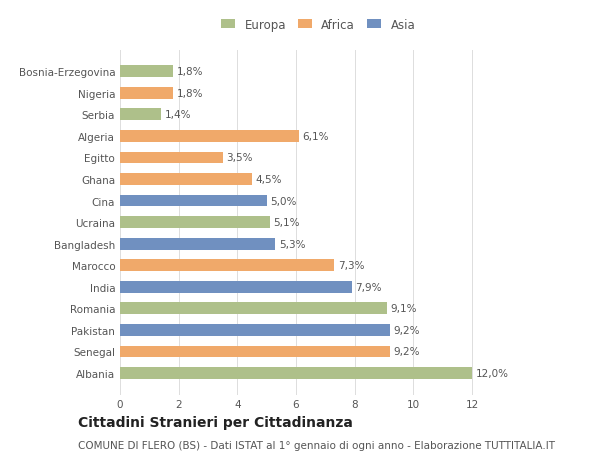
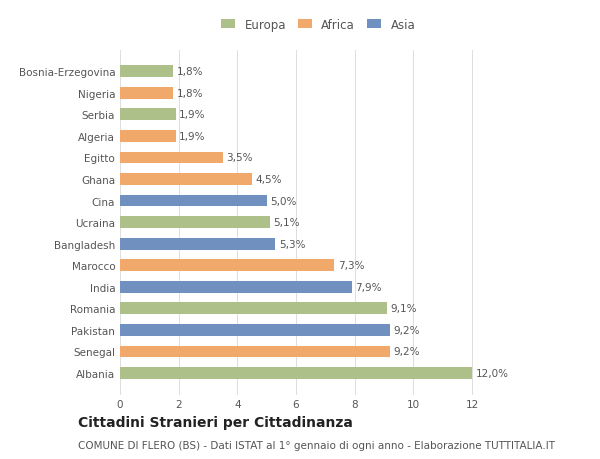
Serbia: 1,4% -> 1,9%
Algeria: 6,1% -> 1,9%
